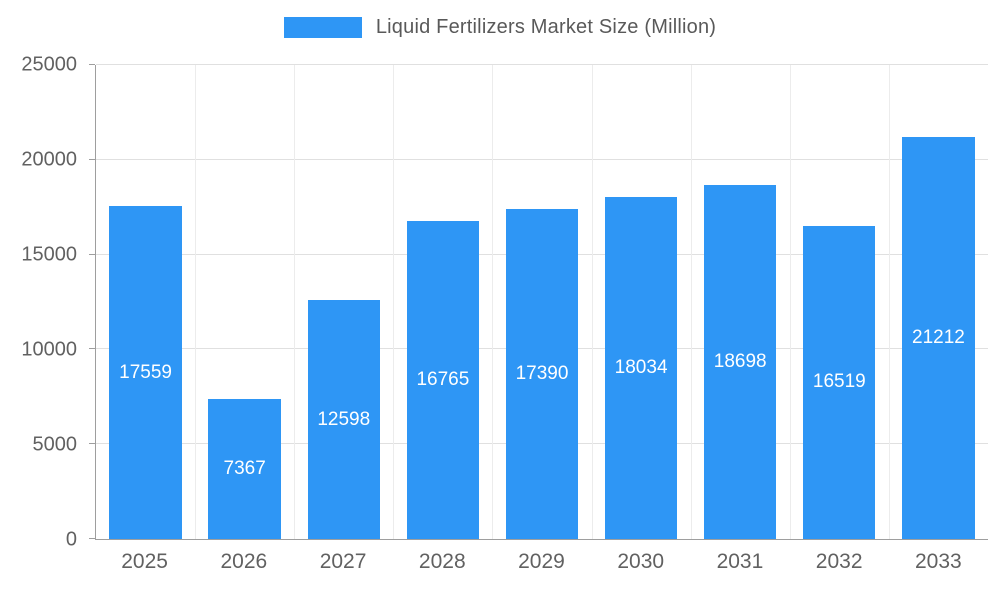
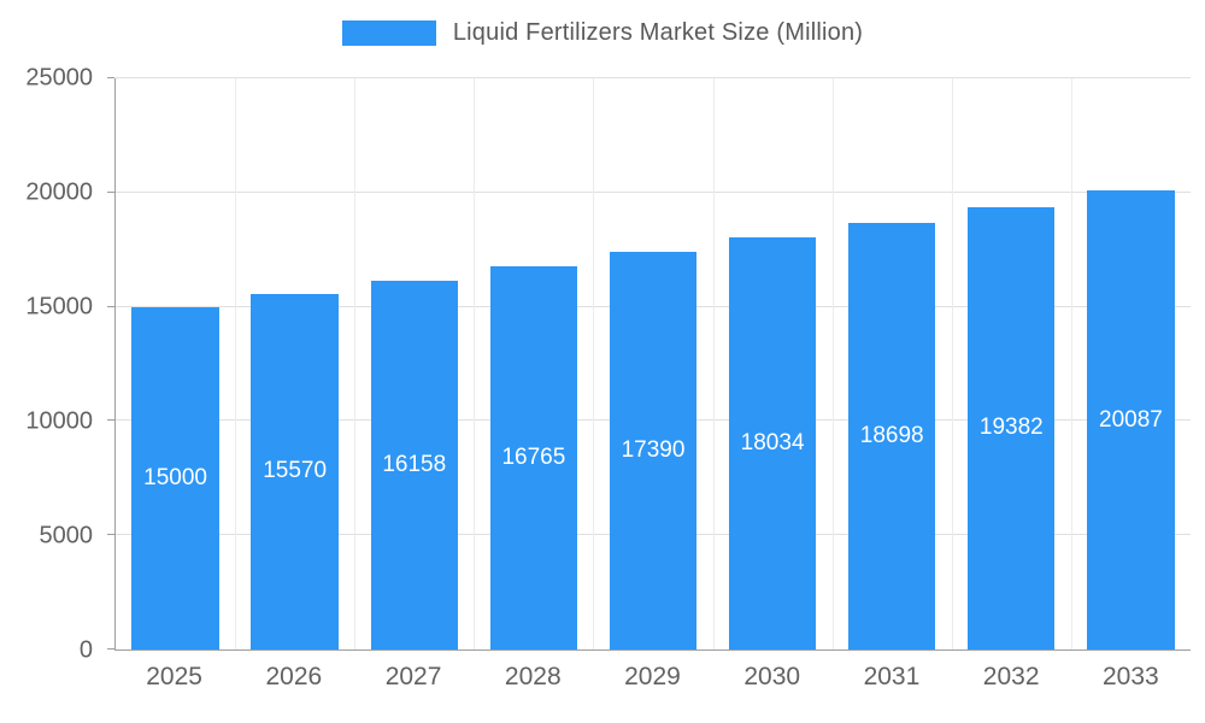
2025: 17559 -> 15000
2026: 7367 -> 15570
2027: 12598 -> 16158
2032: 16519 -> 19382
2033: 21212 -> 20087
